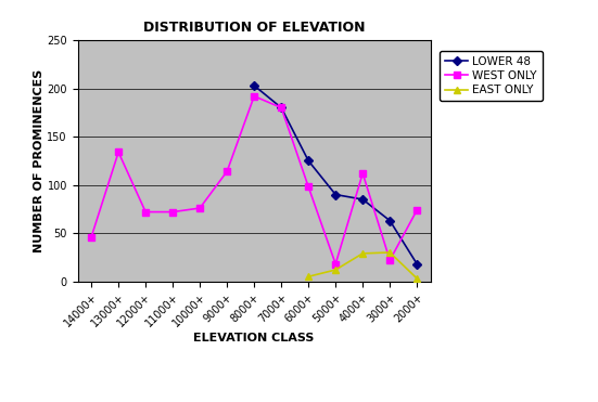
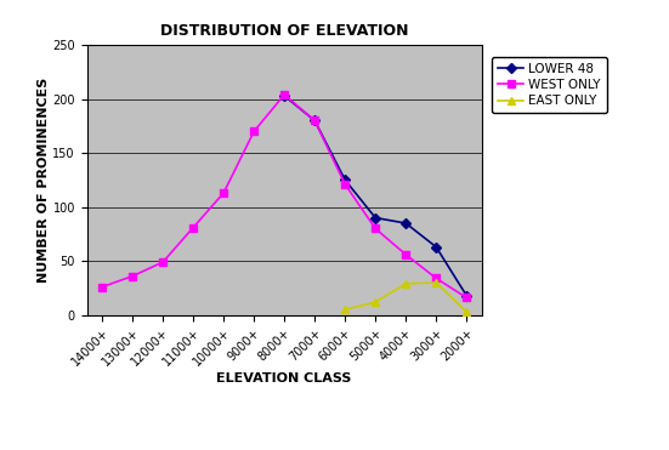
WEST ONLY/14000+: 46 -> 26
WEST ONLY/13000+: 134 -> 36
WEST ONLY/12000+: 72 -> 49
WEST ONLY/11000+: 72 -> 81
WEST ONLY/10000+: 76 -> 113
WEST ONLY/9000+: 114 -> 170
WEST ONLY/8000+: 192 -> 204
WEST ONLY/6000+: 98 -> 121
WEST ONLY/5000+: 18 -> 80
WEST ONLY/4000+: 112 -> 56
WEST ONLY/3000+: 22 -> 34
WEST ONLY/2000+: 74 -> 16
